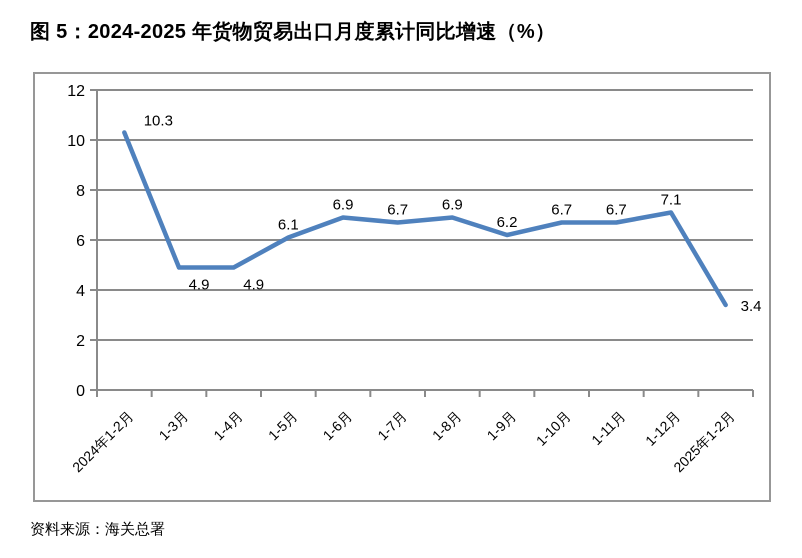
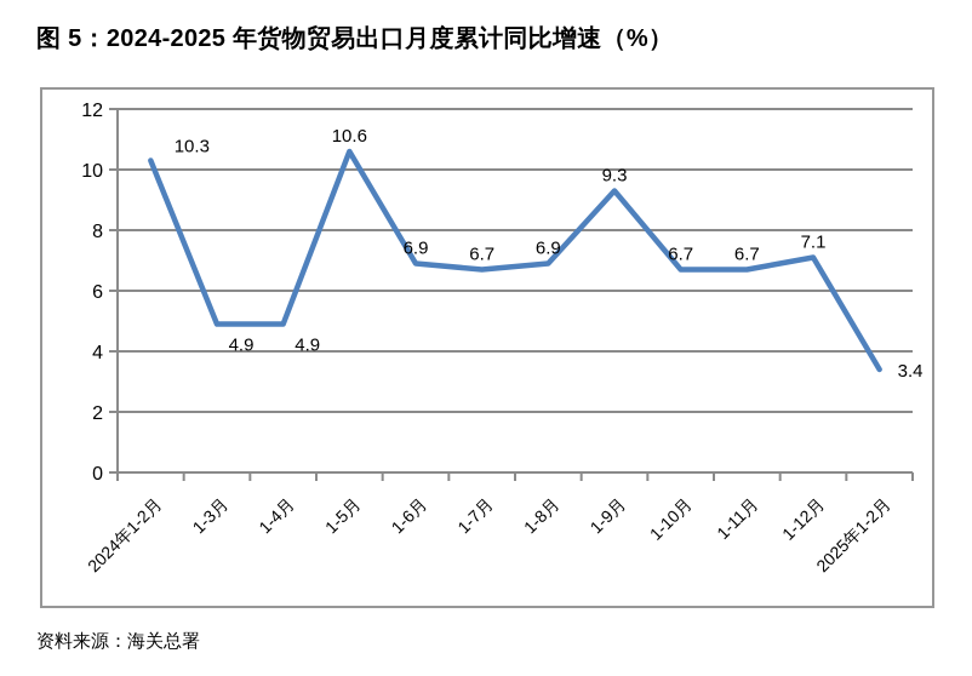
1-5月: 6.1 -> 10.6
1-9月: 6.2 -> 9.3
